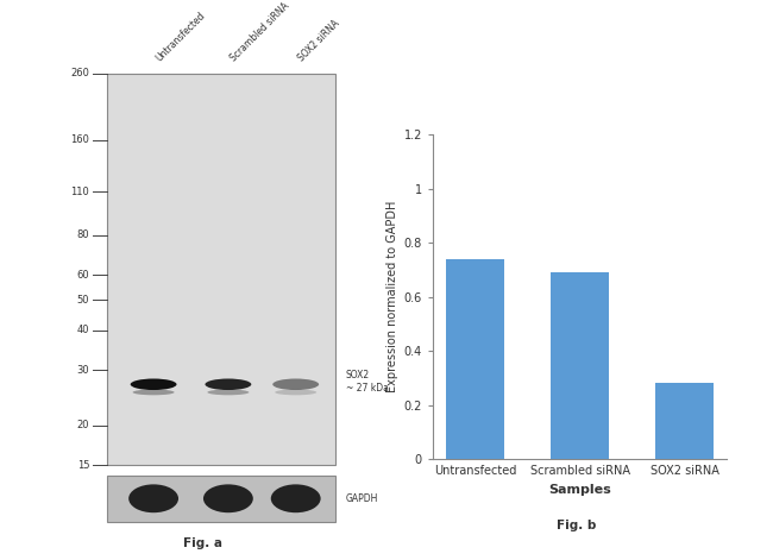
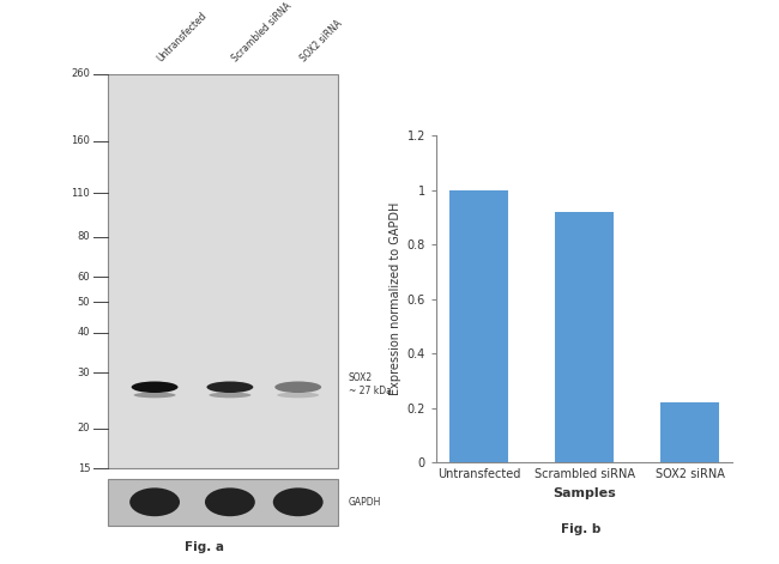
Untransfected: 0.74 -> 1.00
Scrambled siRNA: 0.69 -> 0.92
SOX2 siRNA: 0.28 -> 0.22
